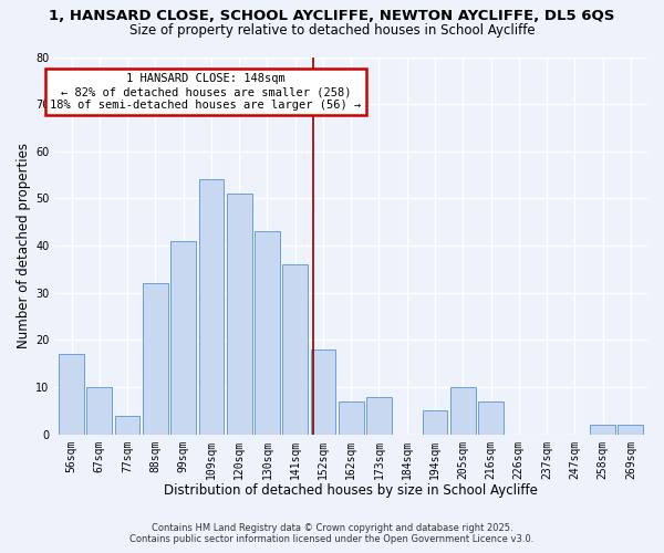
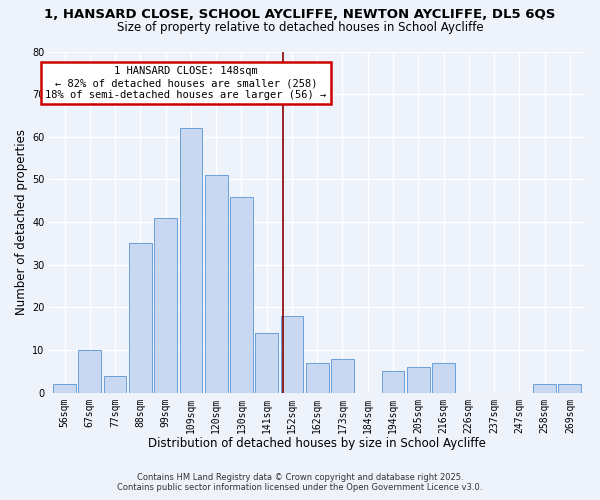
56sqm: 17 -> 2
88sqm: 32 -> 35
109sqm: 54 -> 62
130sqm: 43 -> 46
141sqm: 36 -> 14
205sqm: 10 -> 6
